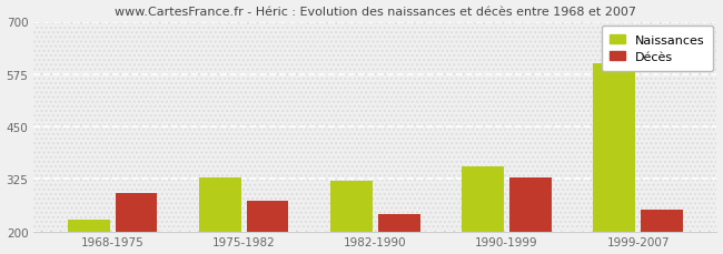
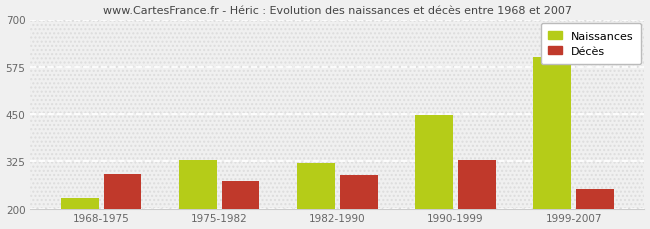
Décès/1982-1990: 240 -> 290
Naissances/1990-1999: 355 -> 447
